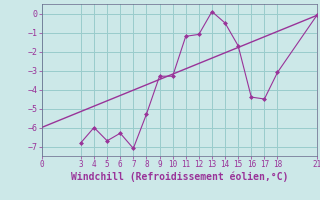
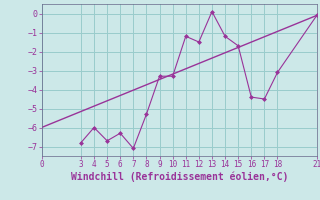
12: -1.1 -> -1.5
14: -0.5 -> -1.2
